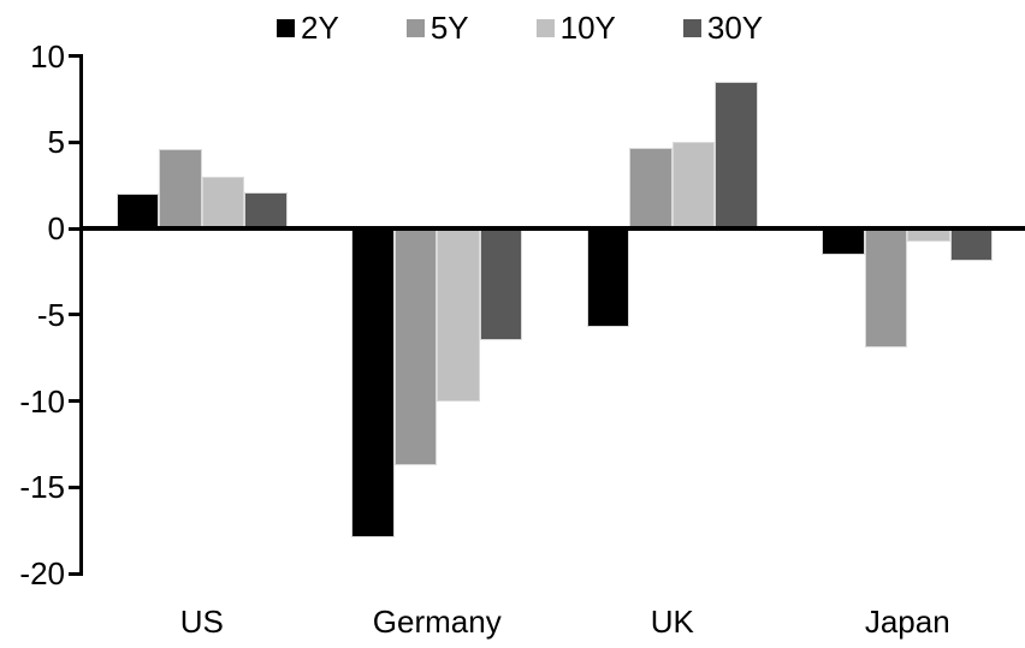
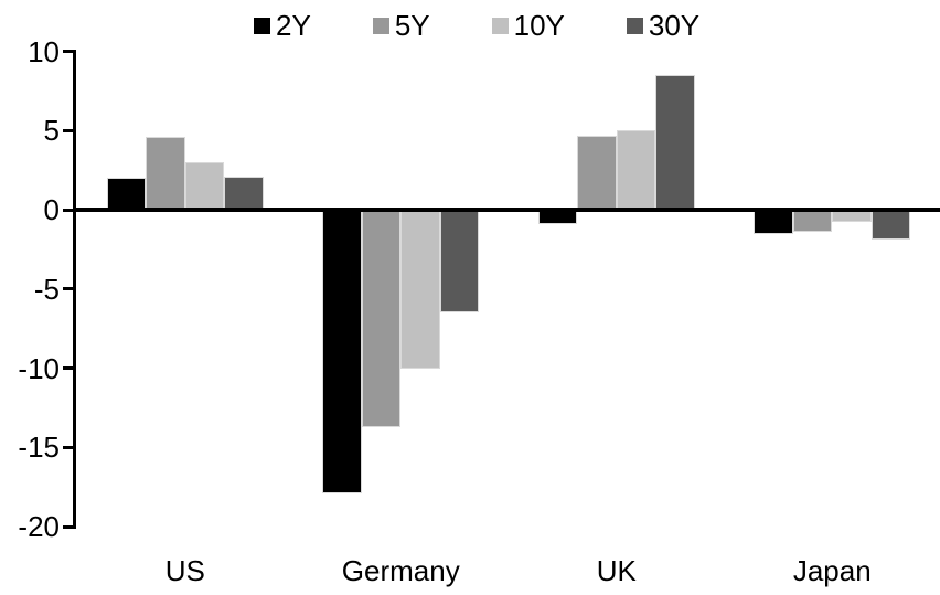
2Y/UK: -5.7 -> -0.9
5Y/Japan: -6.9 -> -1.4
